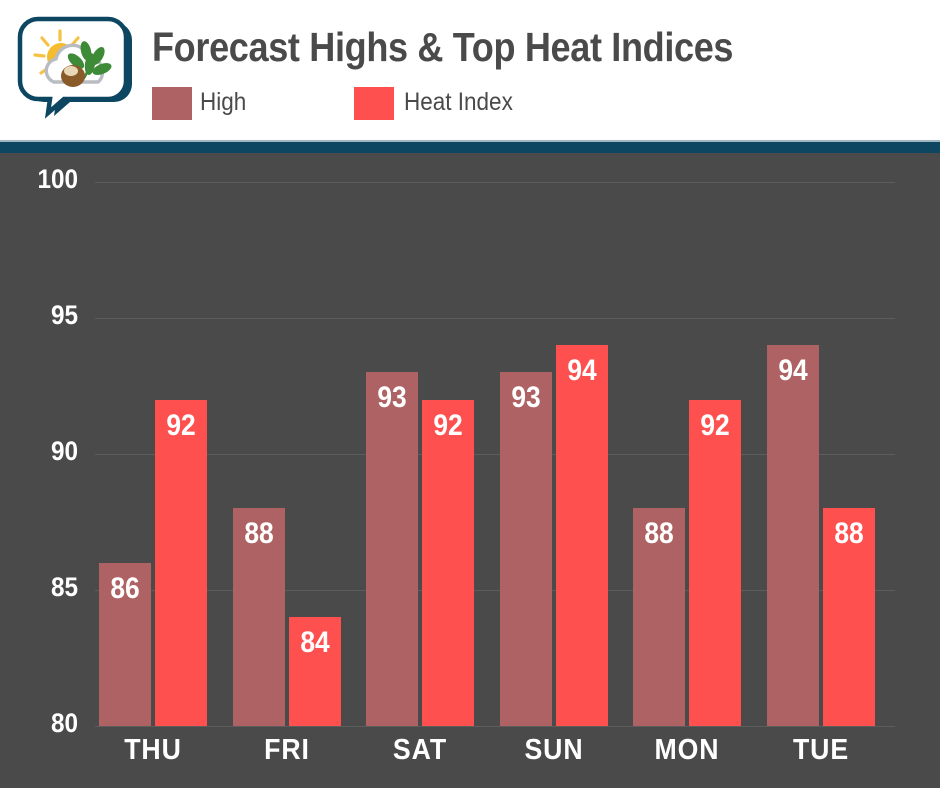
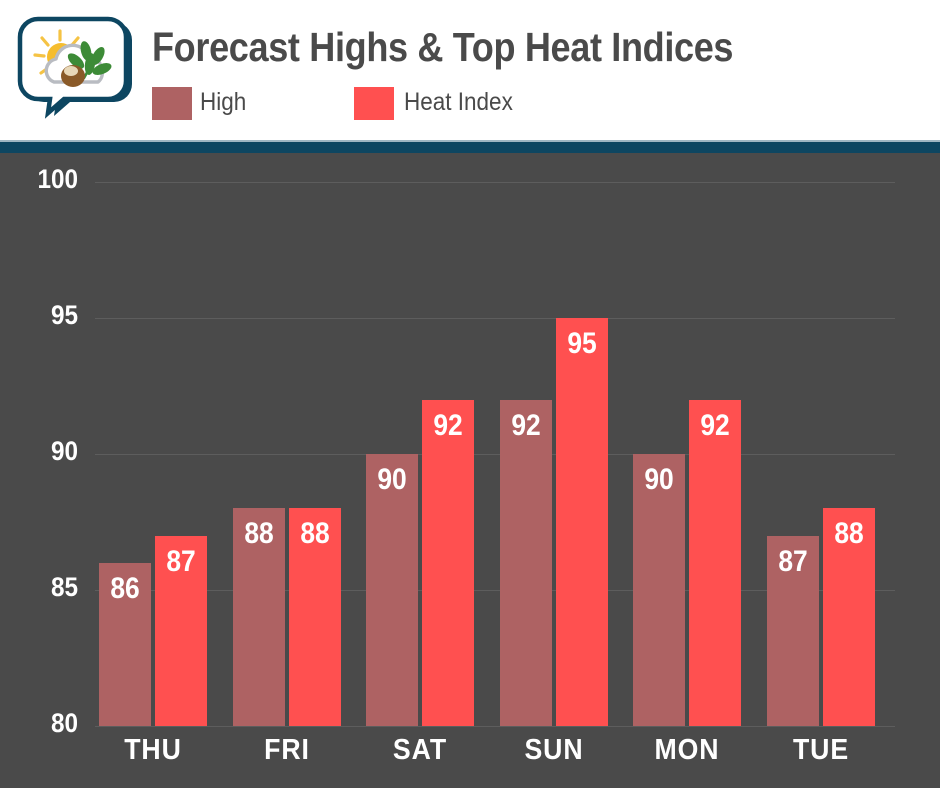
Heat Index/THU: 92 -> 87
Heat Index/FRI: 84 -> 88
High/SAT: 93 -> 90
High/SUN: 93 -> 92
Heat Index/SUN: 94 -> 95
High/MON: 88 -> 90
High/TUE: 94 -> 87
